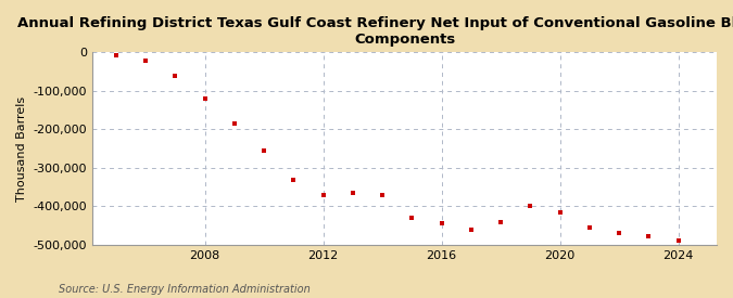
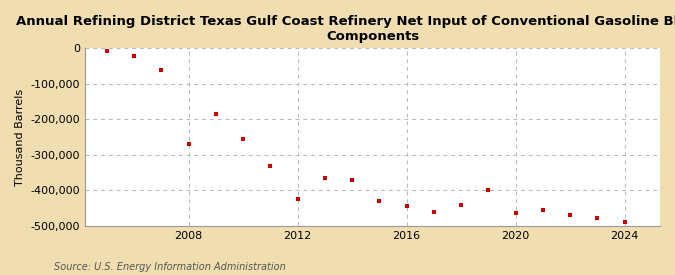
2008: -120,000 -> -270,000
2012: -370,000 -> -425,000
2020: -415,000 -> -465,000
